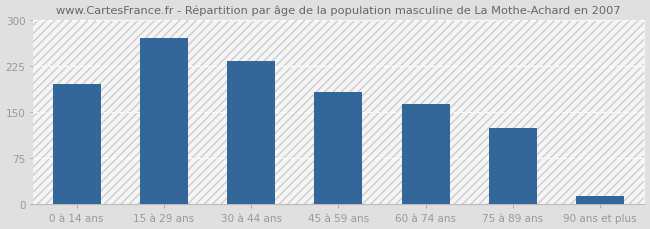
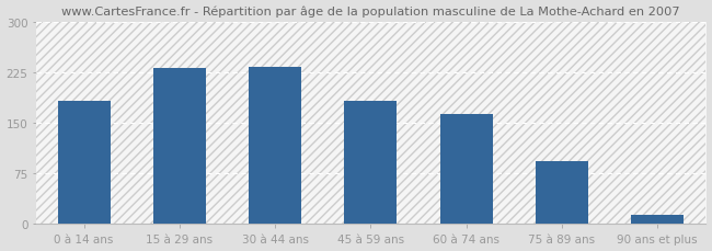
0 à 14 ans: 196 -> 183
15 à 29 ans: 270 -> 232
75 à 89 ans: 124 -> 93
